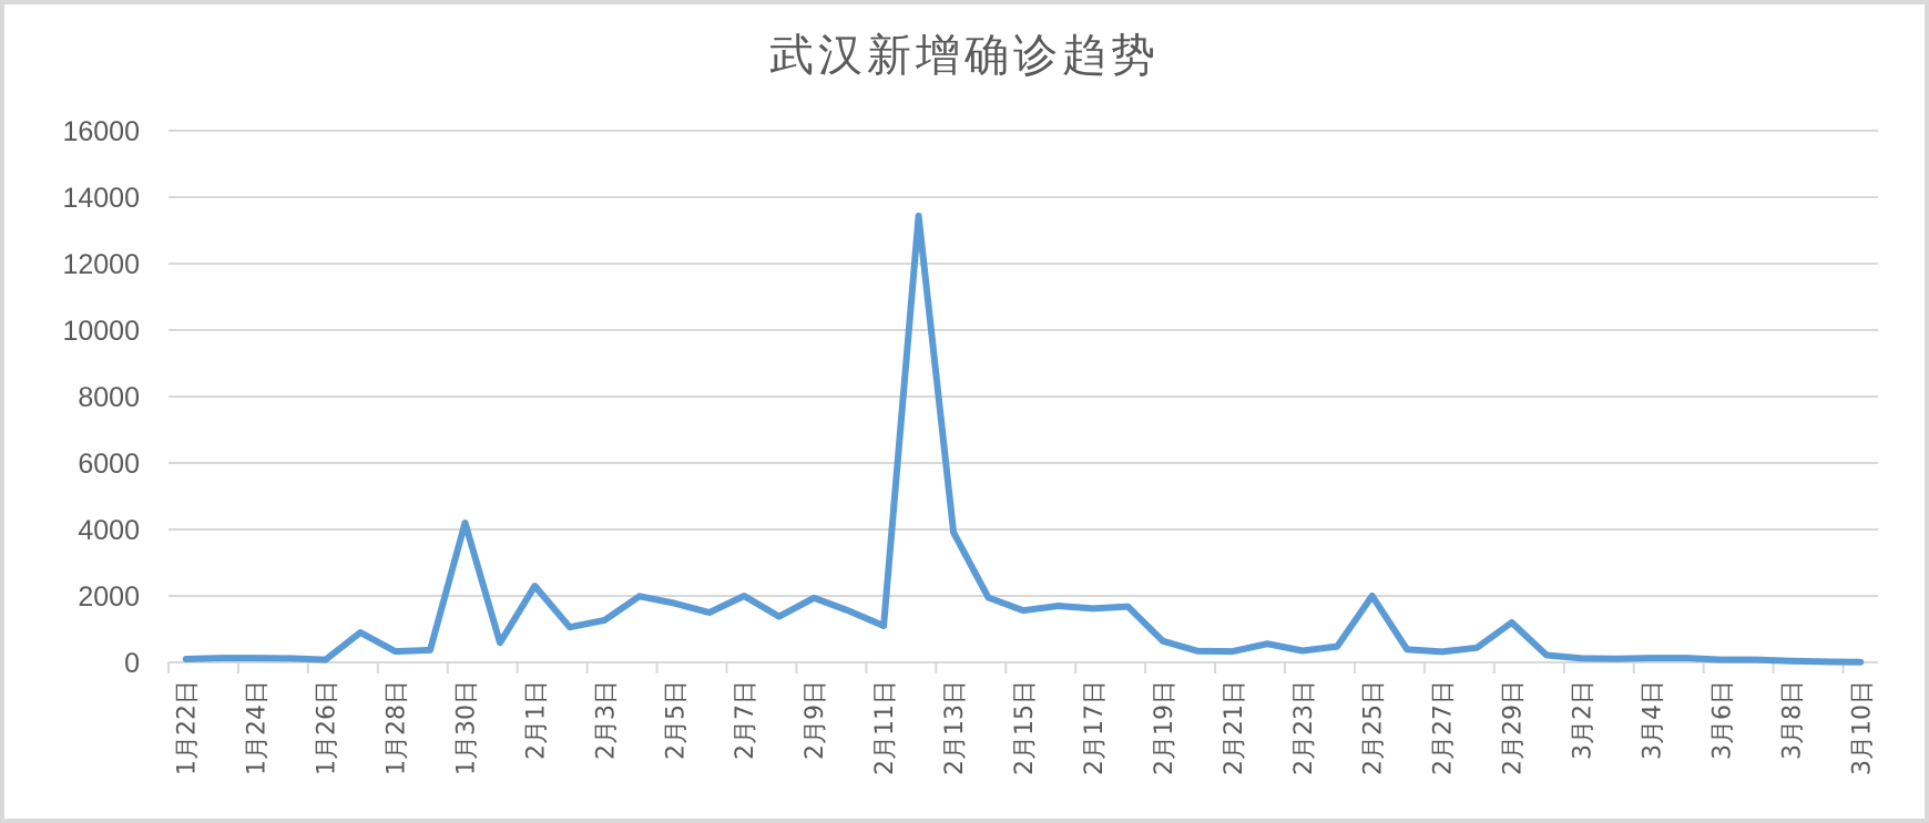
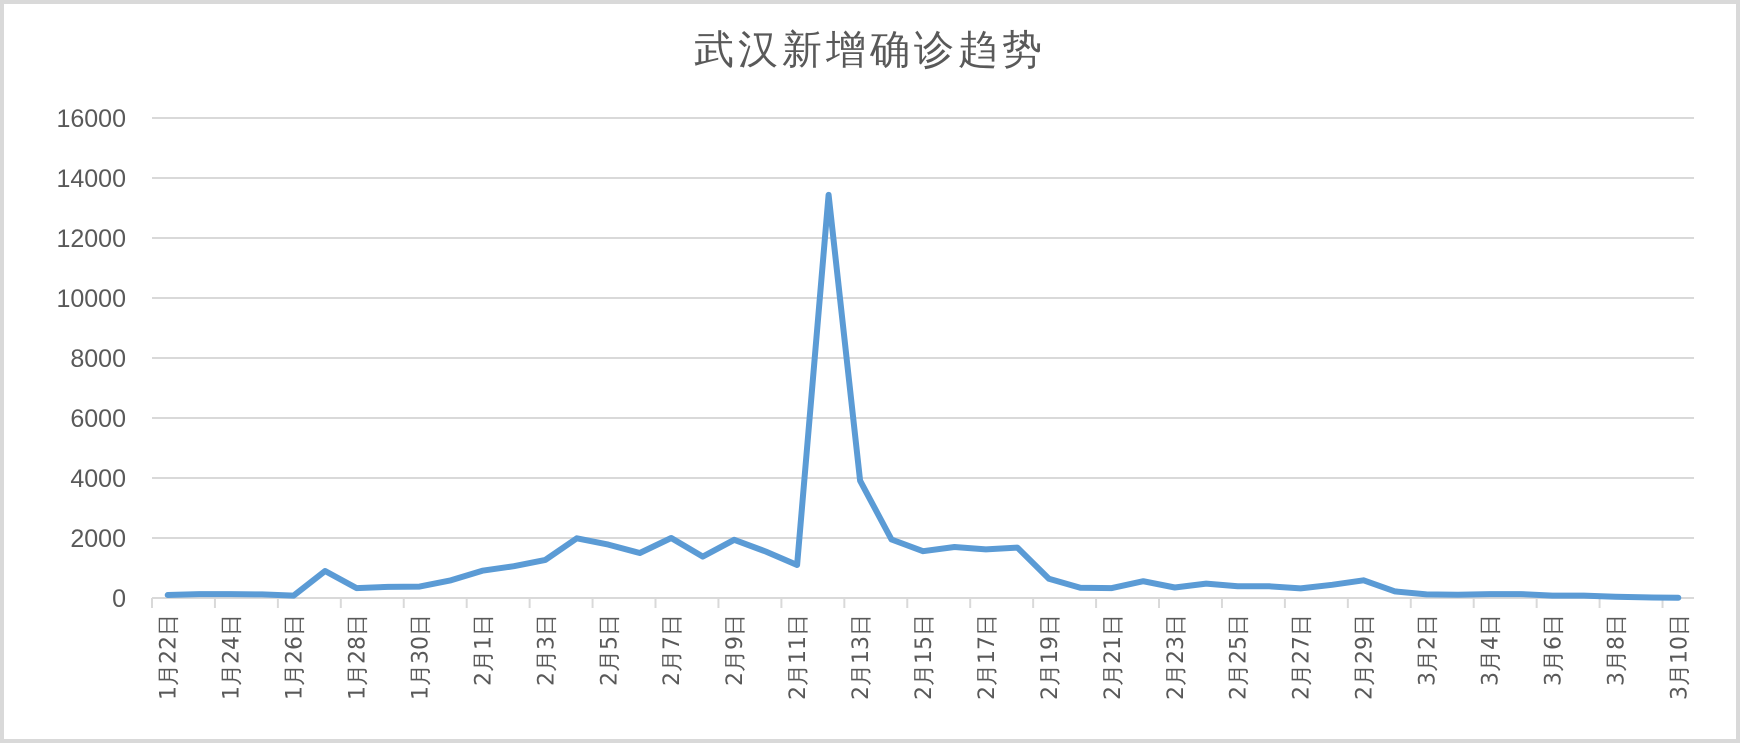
1月30日: 4200 -> 400
2月1日: 2300 -> 900
2月25日: 2000 -> 400
2月29日: 1200 -> 600
